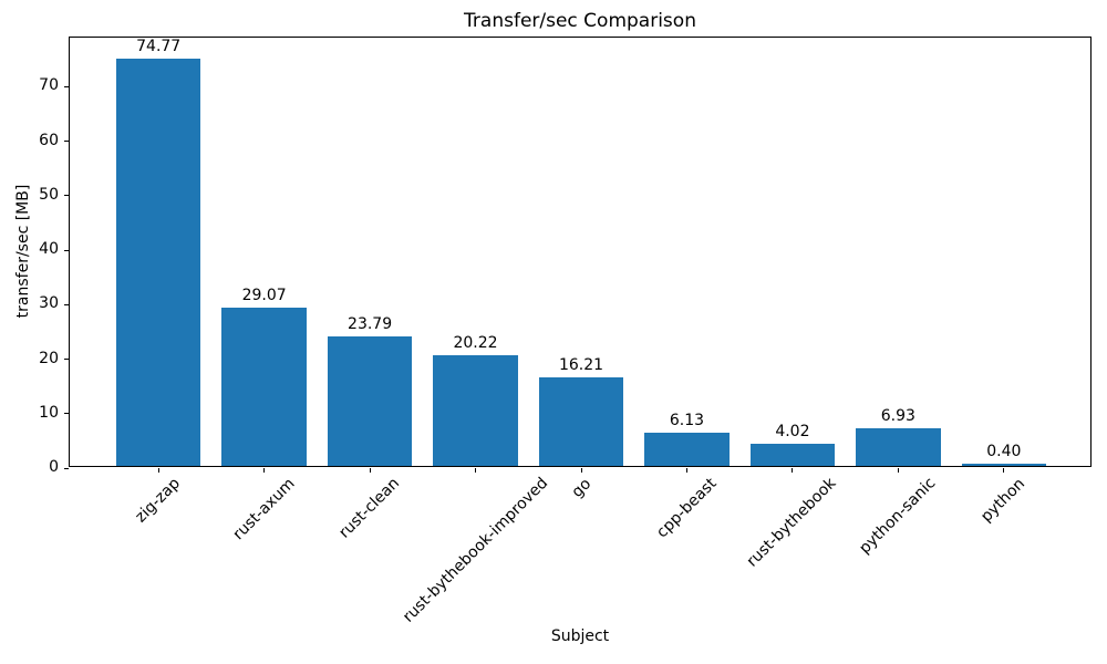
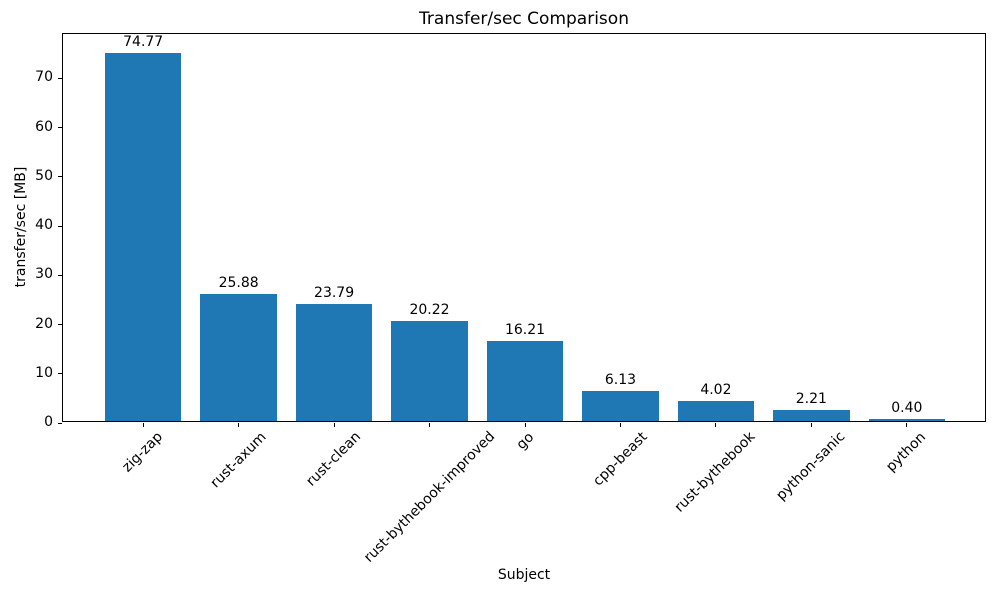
rust-axum: 29.07 -> 25.88
python-sanic: 6.93 -> 2.21
